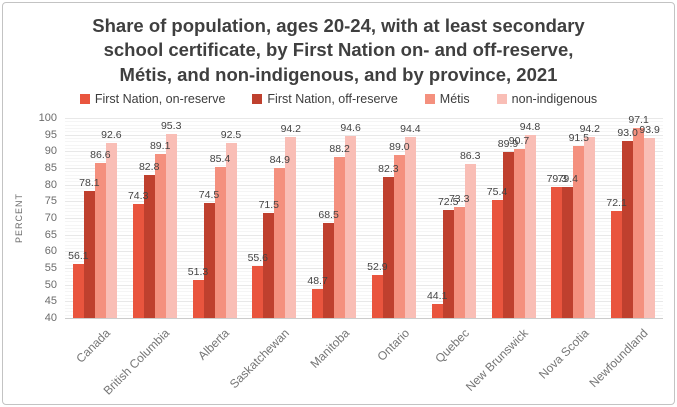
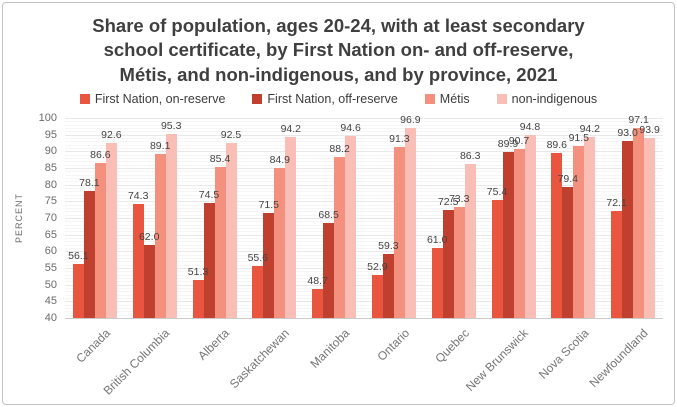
First Nation, off-reserve/British Columbia: 82.8 -> 62.0
First Nation, off-reserve/Ontario: 82.3 -> 59.3
Métis/Ontario: 89.0 -> 91.3
non-indigenous/Ontario: 94.4 -> 96.9
First Nation, on-reserve/Quebec: 44.1 -> 61.0
First Nation, on-reserve/Nova Scotia: 79.3 -> 89.6
